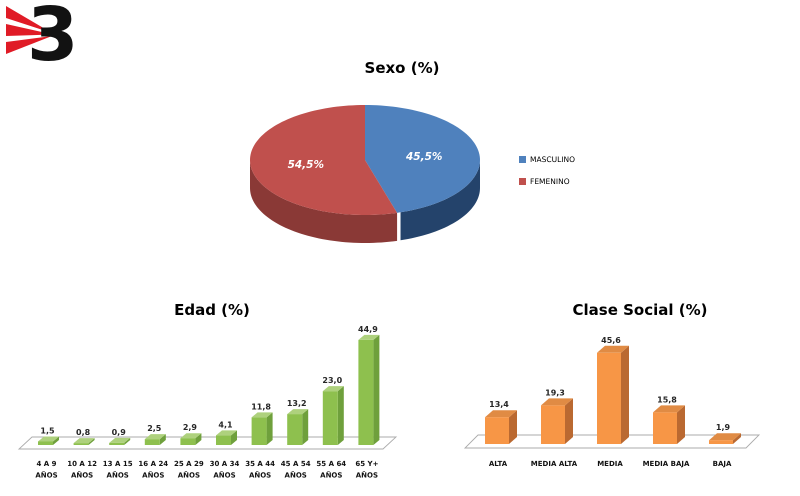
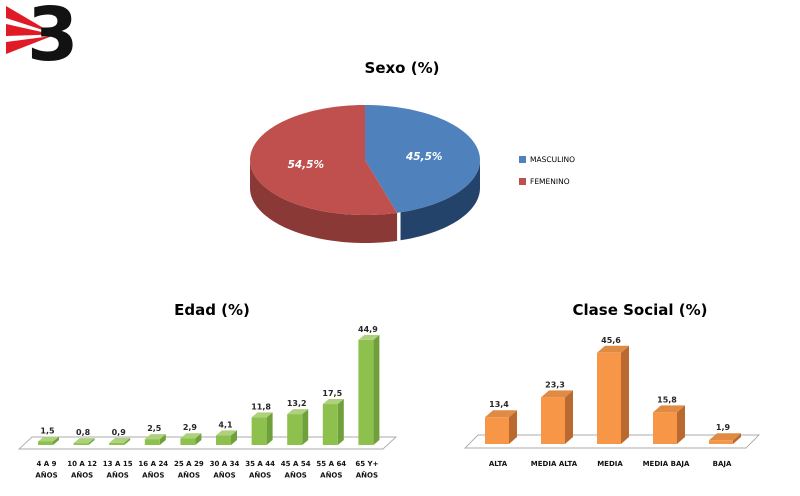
Edad (%)/55 A 64 AÑOS: 23,0 -> 17,5
Clase Social (%)/MEDIA ALTA: 19,3 -> 23,3
